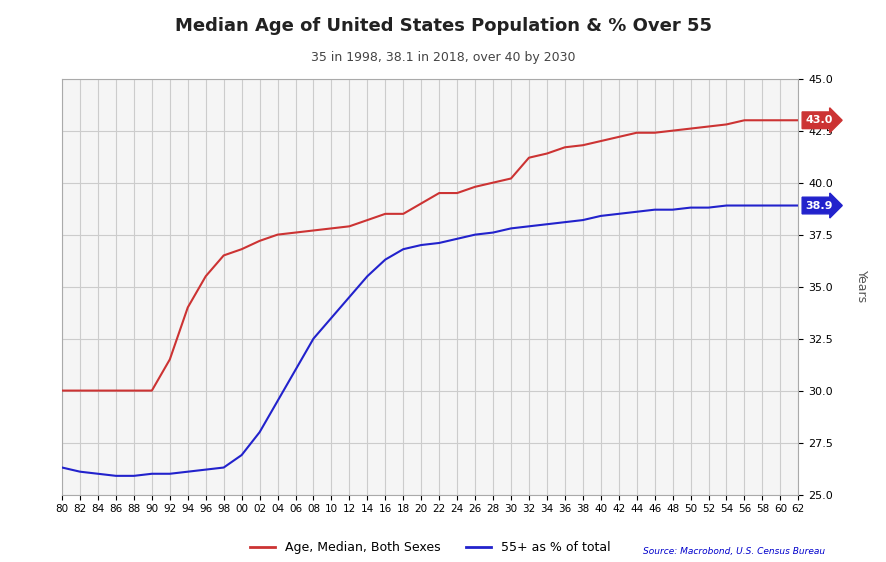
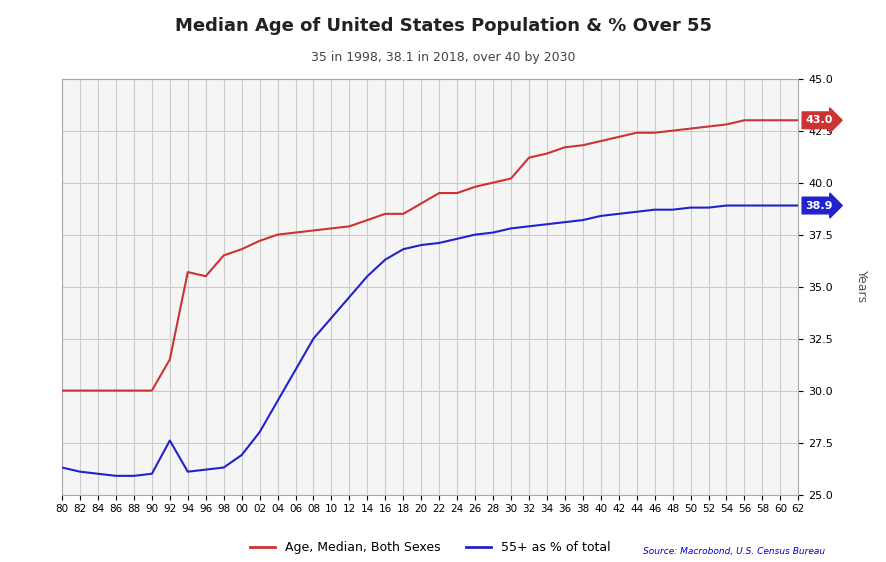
55+ as % of total/92: 26.0 -> 27.6
Age, Median, Both Sexes/94: 34.0 -> 35.7
